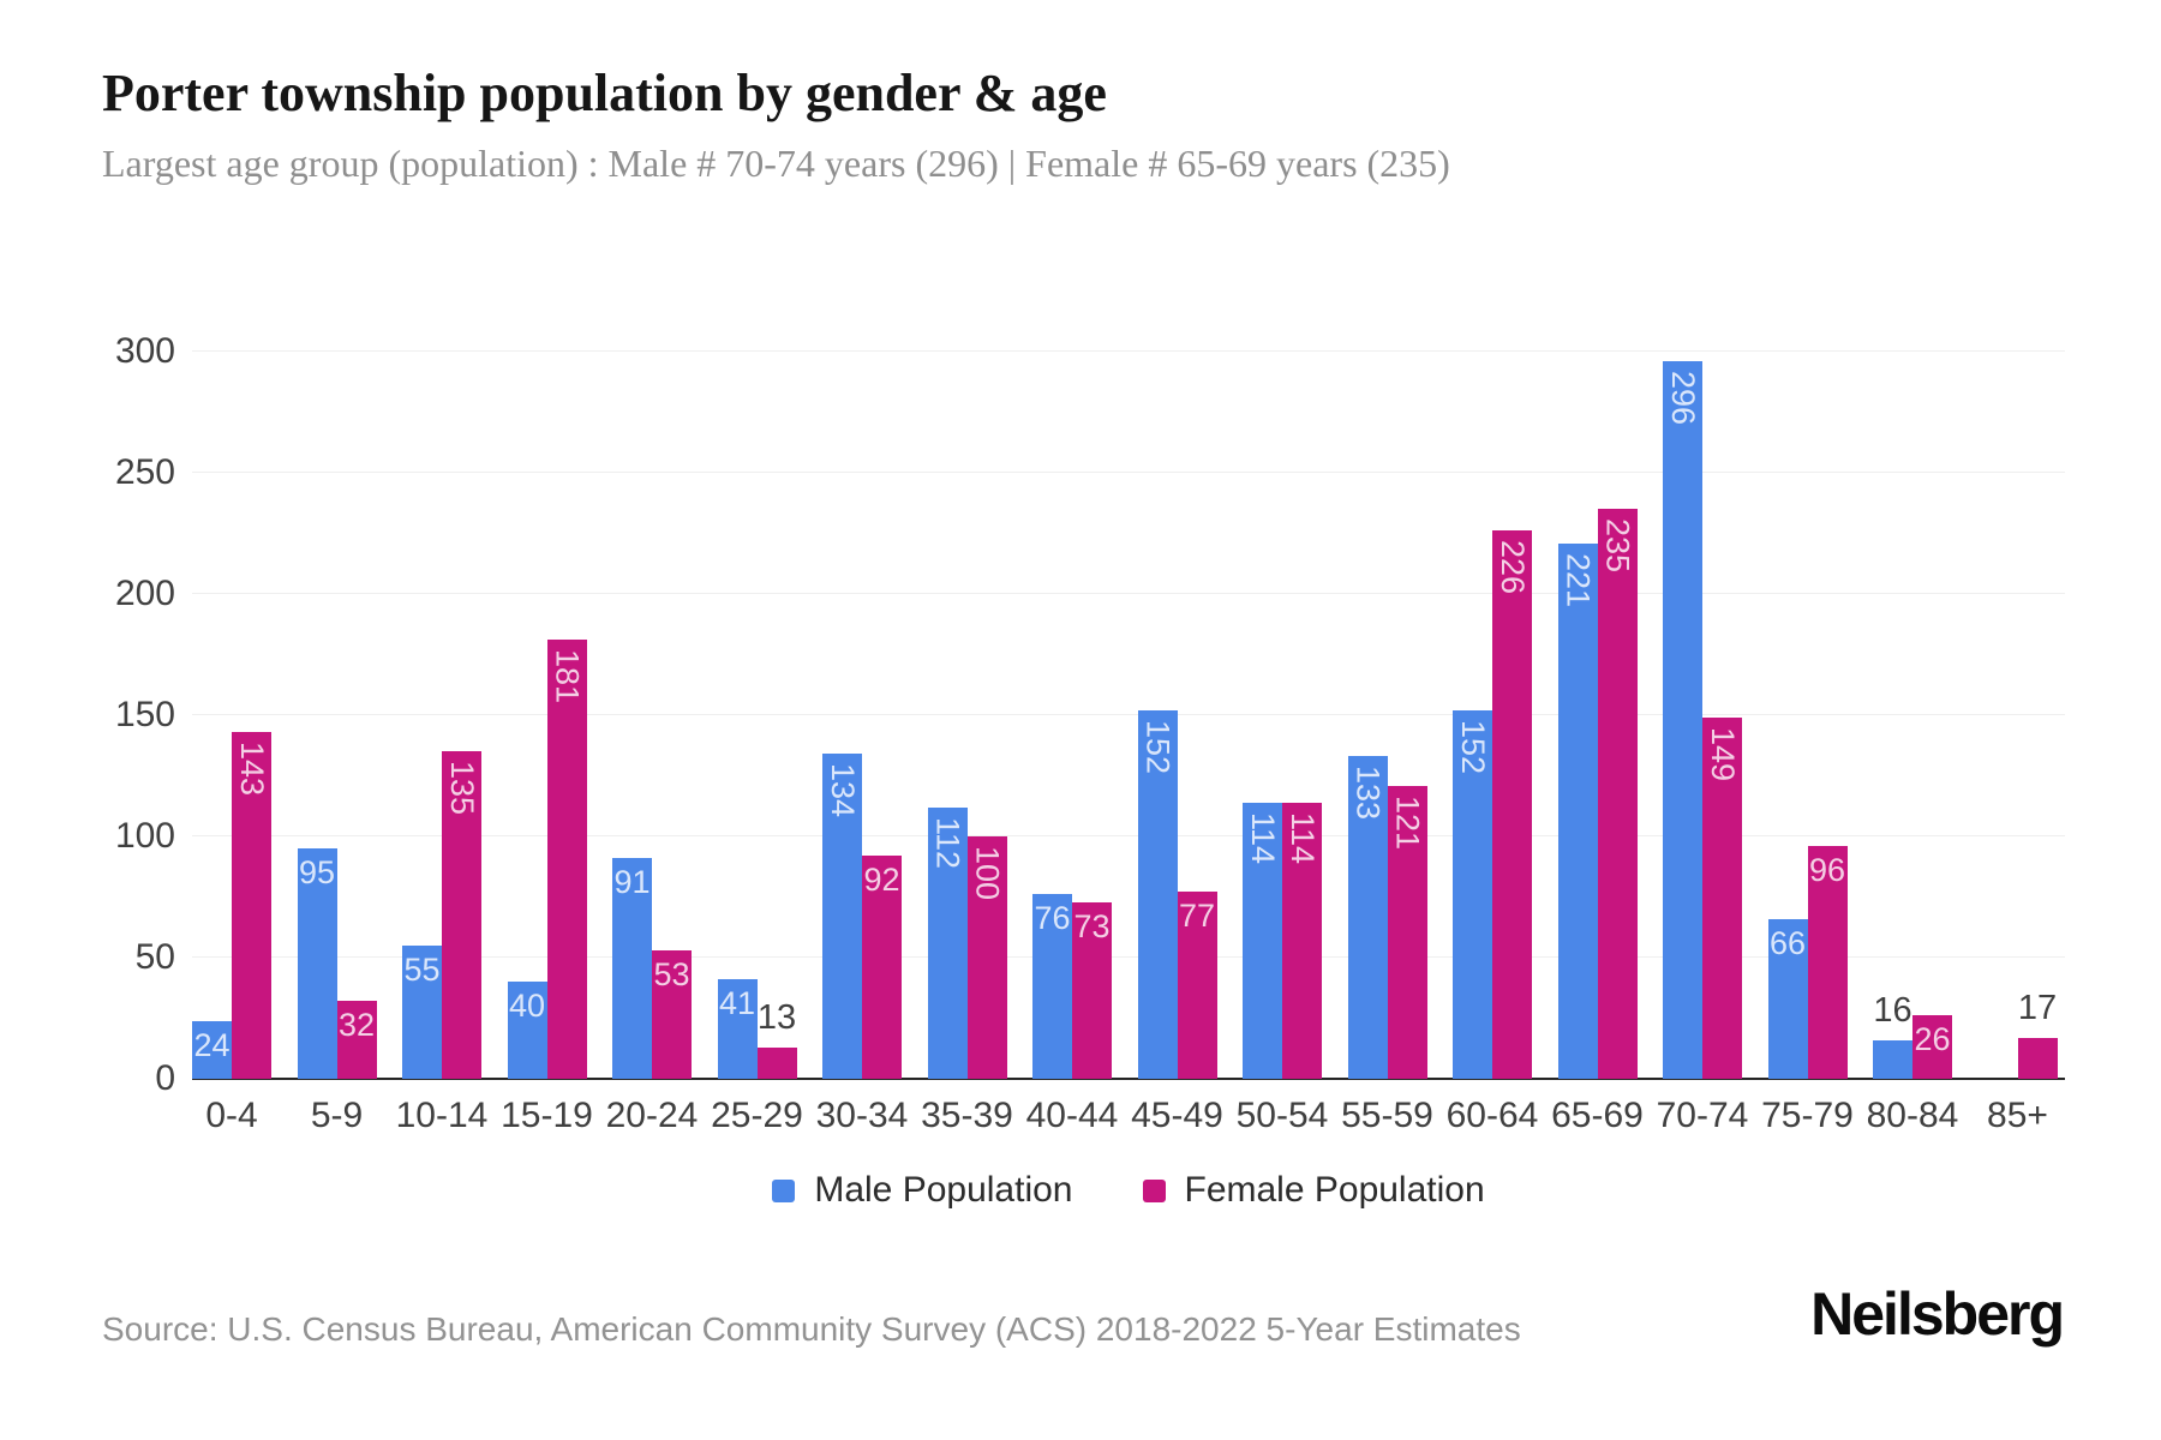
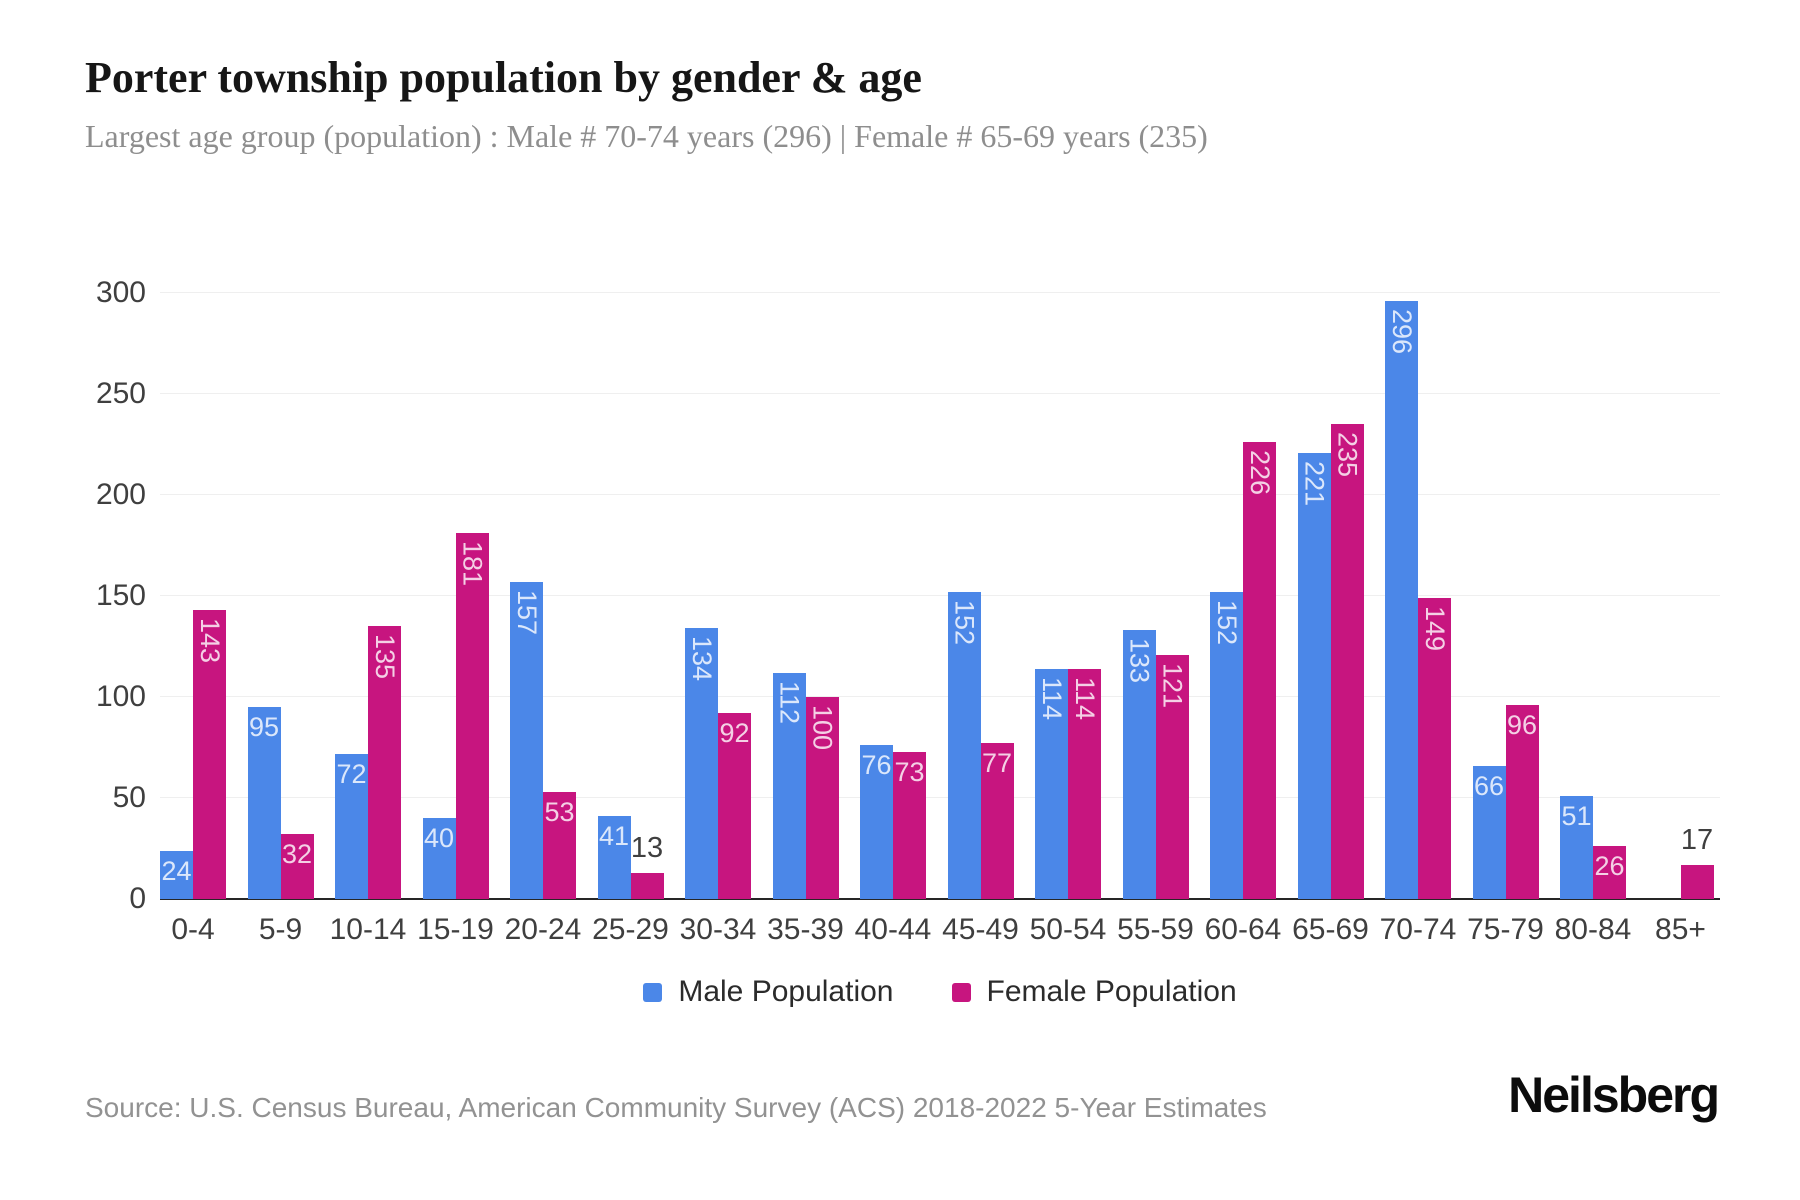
Male Population/10-14: 55 -> 72
Male Population/20-24: 91 -> 157
Male Population/80-84: 16 -> 51
